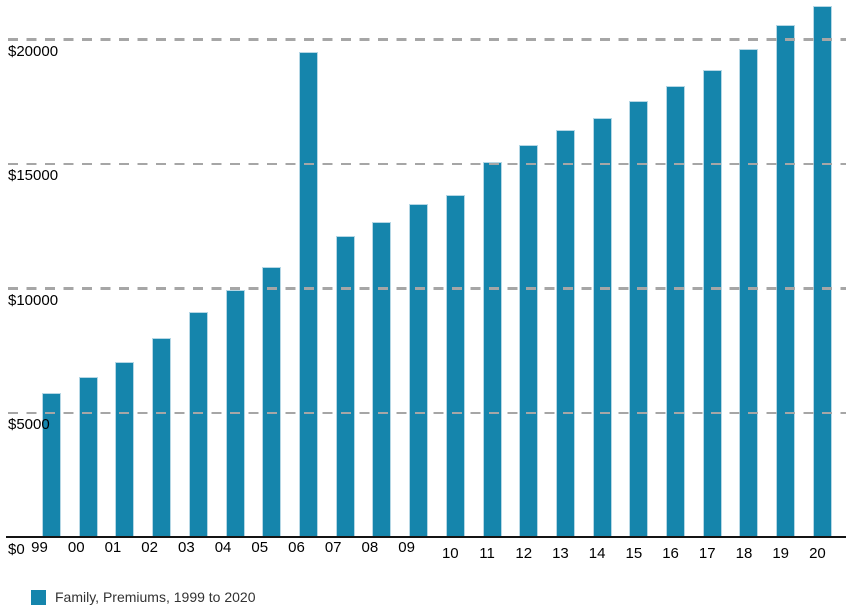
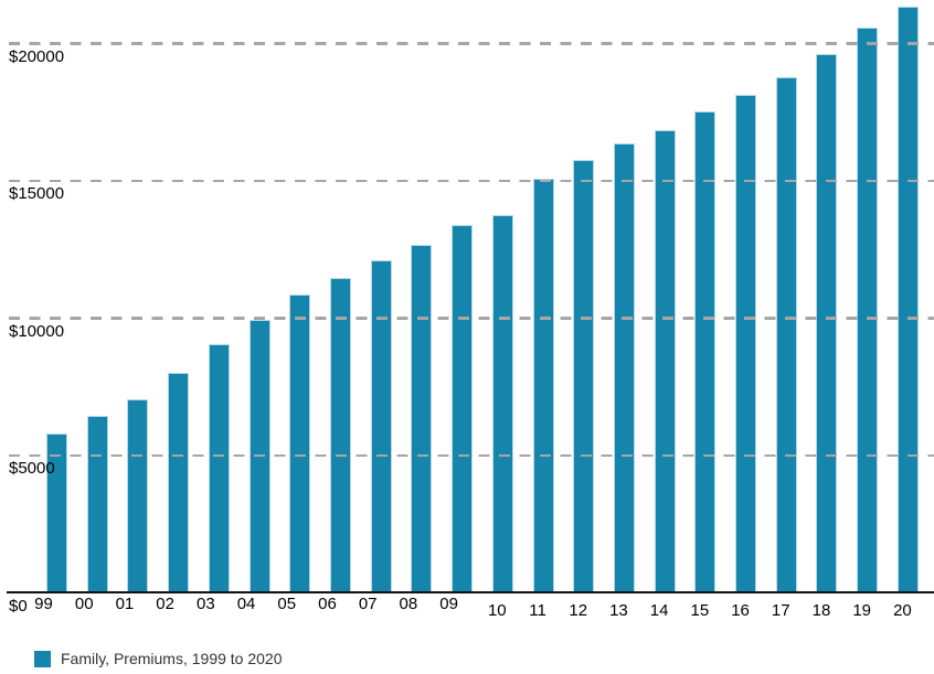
06: $19500 -> $11500
